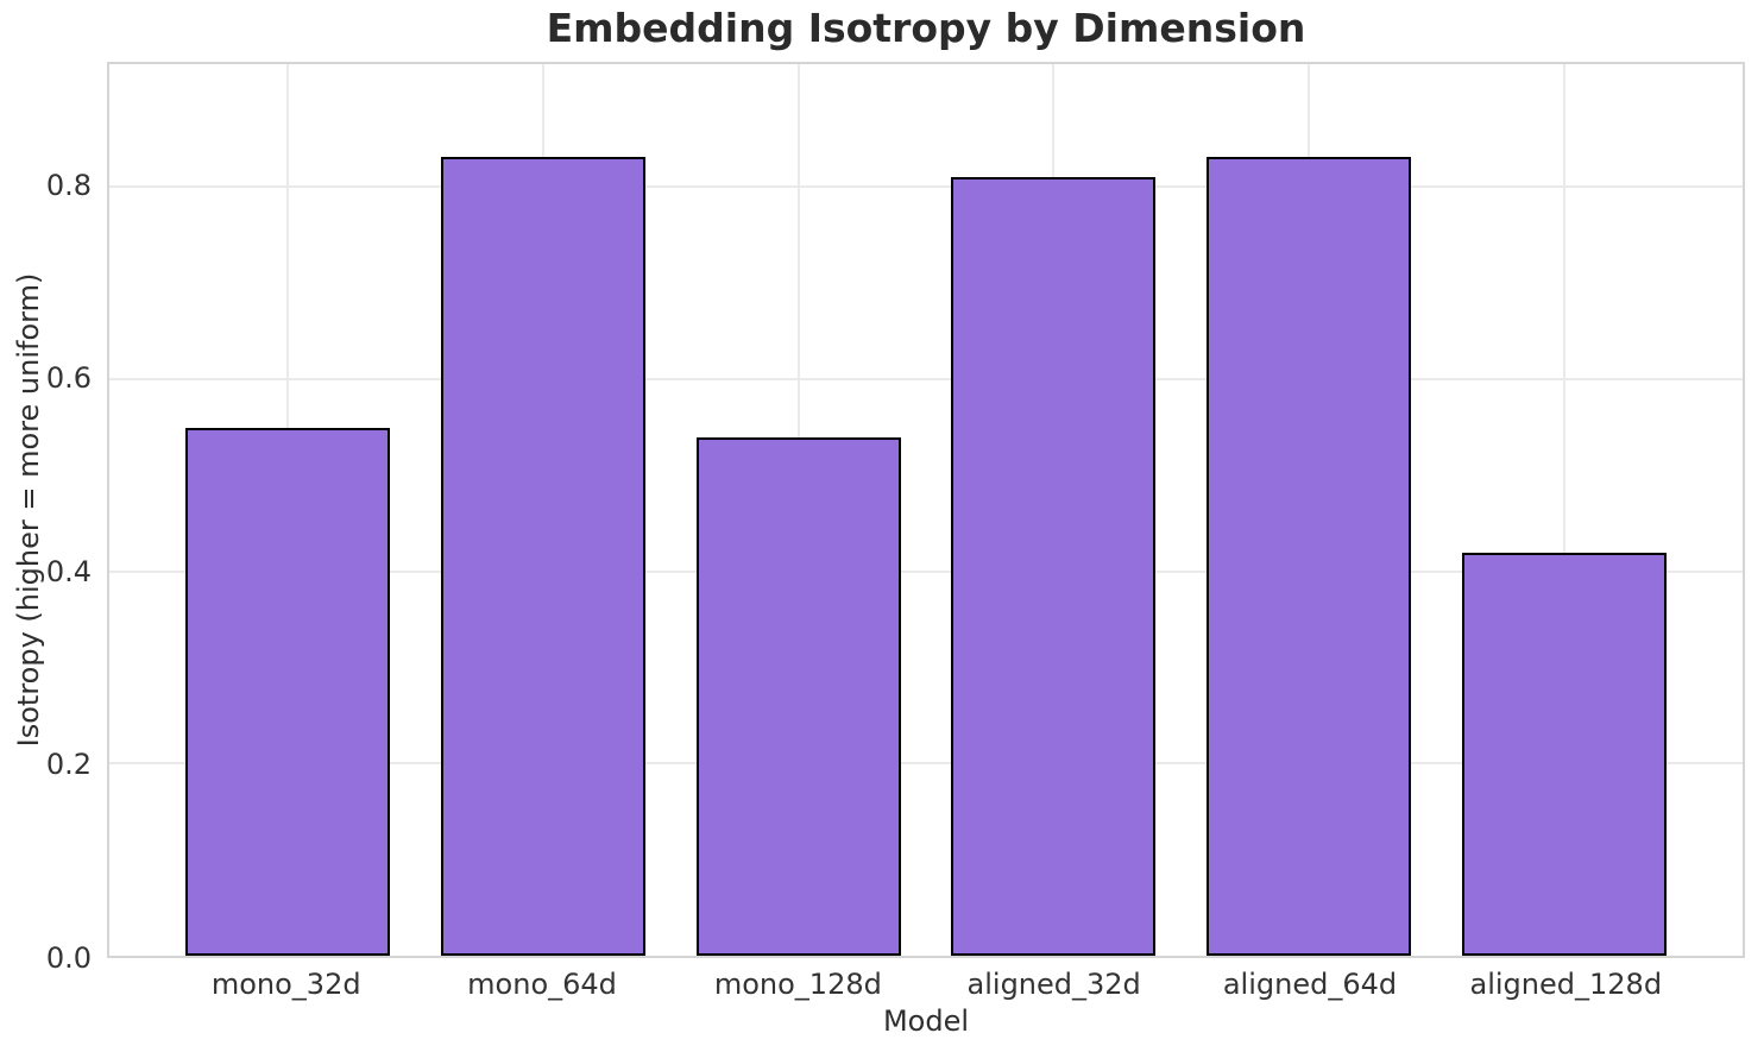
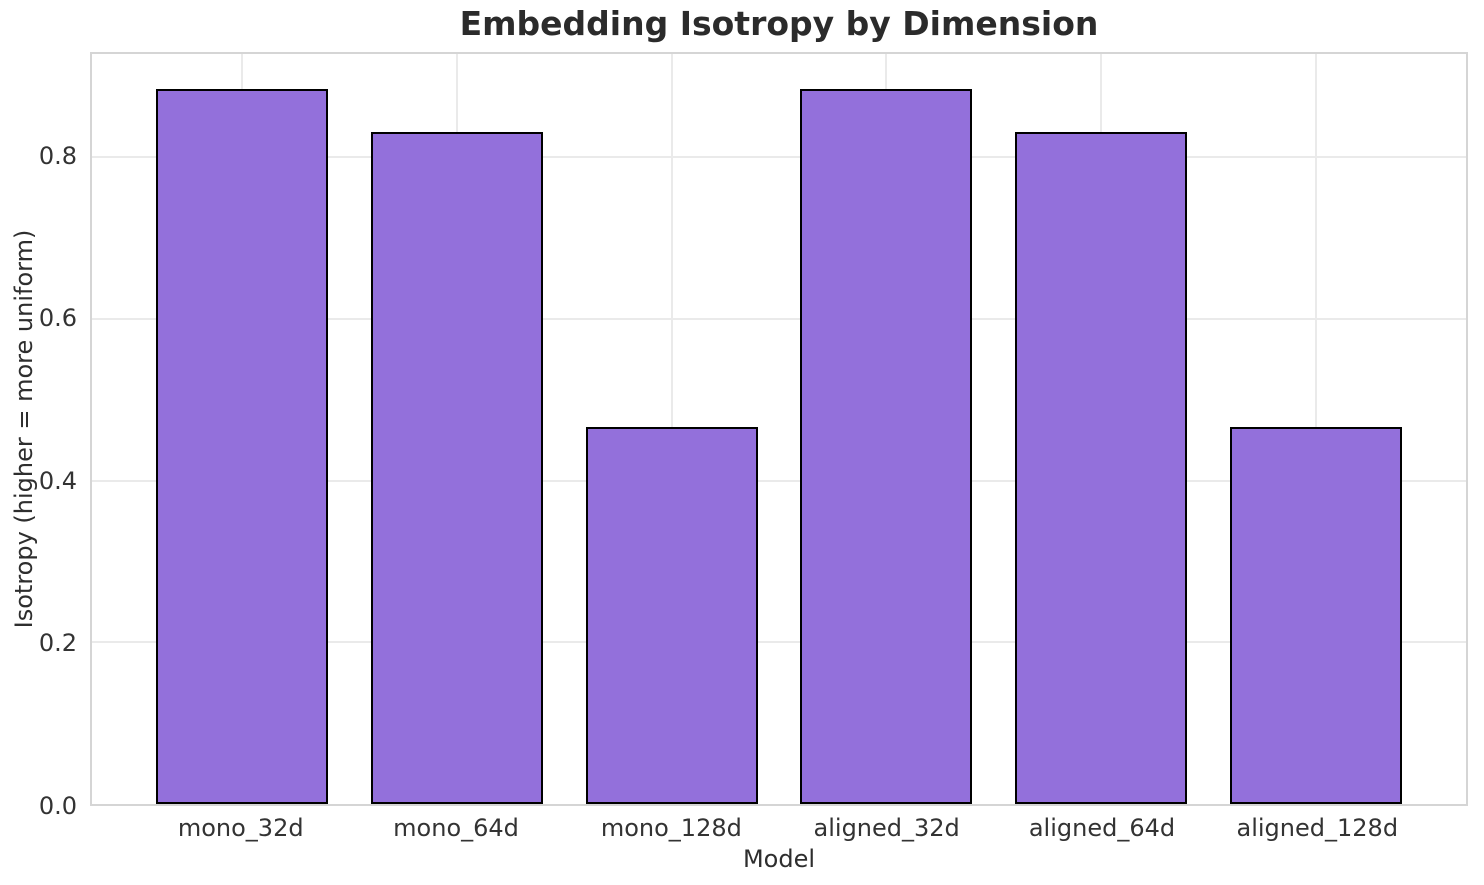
mono_32d: 0.55 -> 0.89
mono_128d: 0.54 -> 0.47
aligned_32d: 0.81 -> 0.89
aligned_128d: 0.42 -> 0.47
